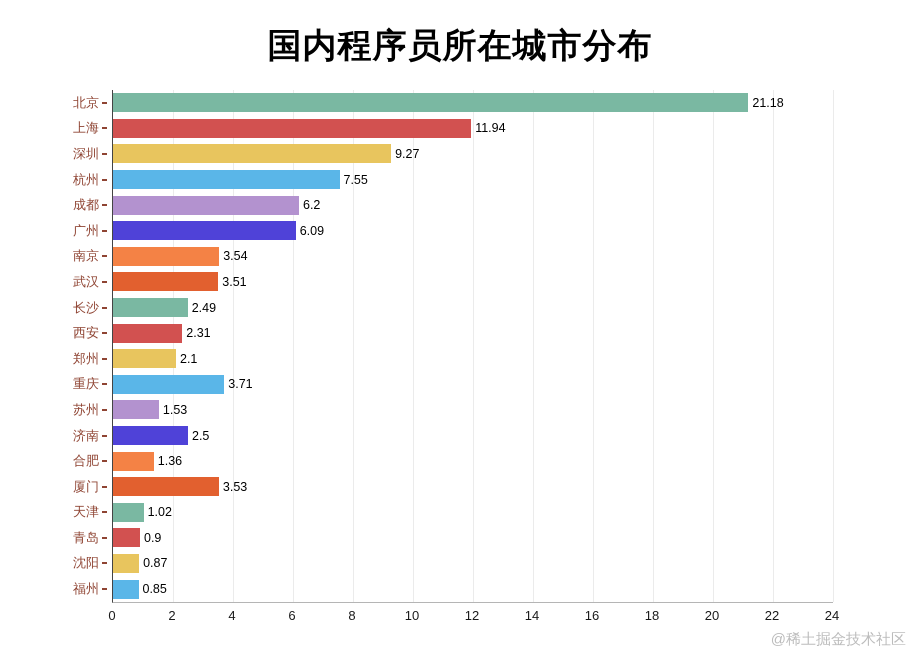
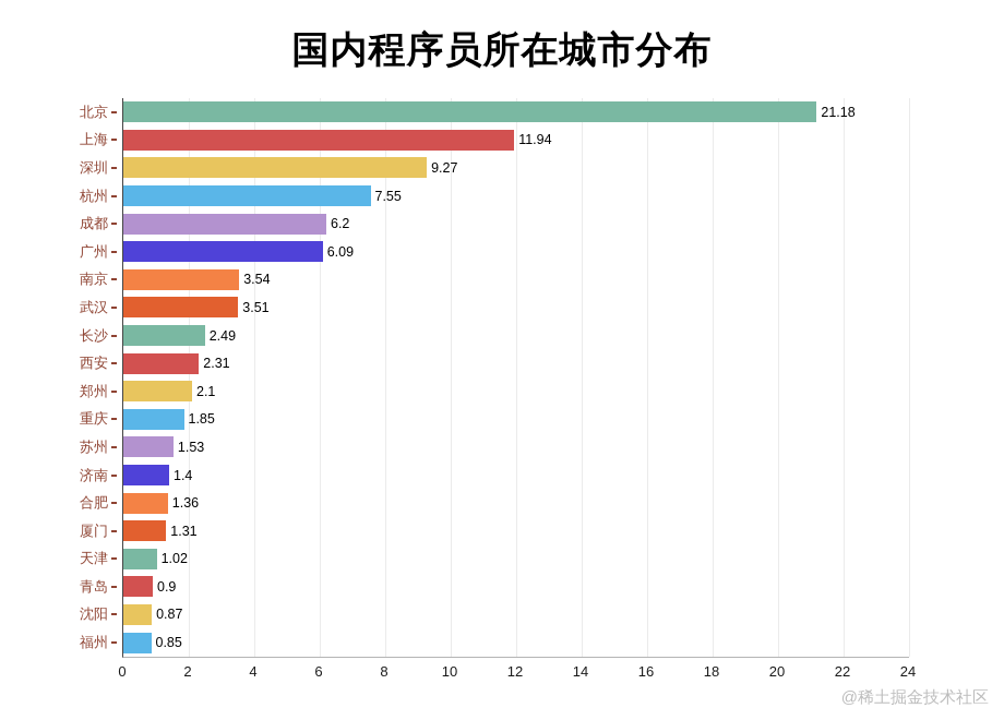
重庆: 3.71 -> 1.85
济南: 2.5 -> 1.4
厦门: 3.53 -> 1.31
